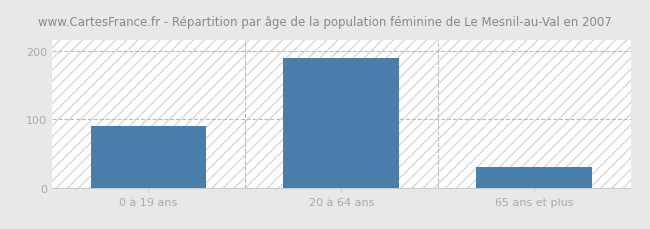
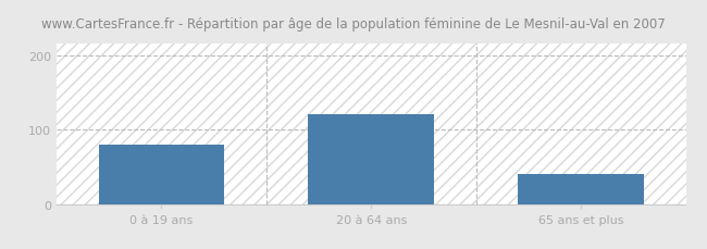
0 à 19 ans: 90 -> 80
20 à 64 ans: 190 -> 120
65 ans et plus: 30 -> 40
